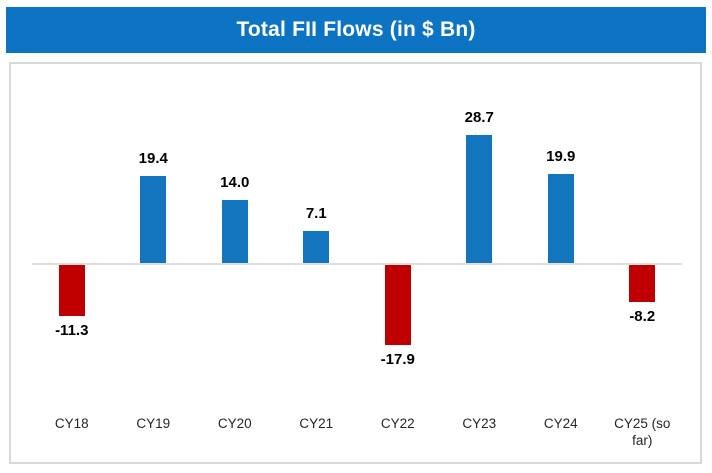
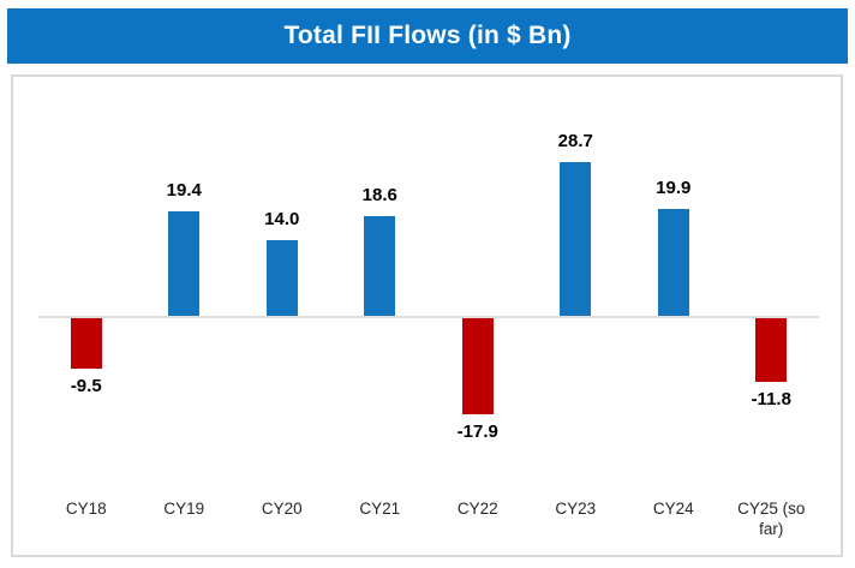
CY18: -11.3 -> -9.5
CY21: 7.1 -> 18.6
CY25 (so far): -8.2 -> -11.8
